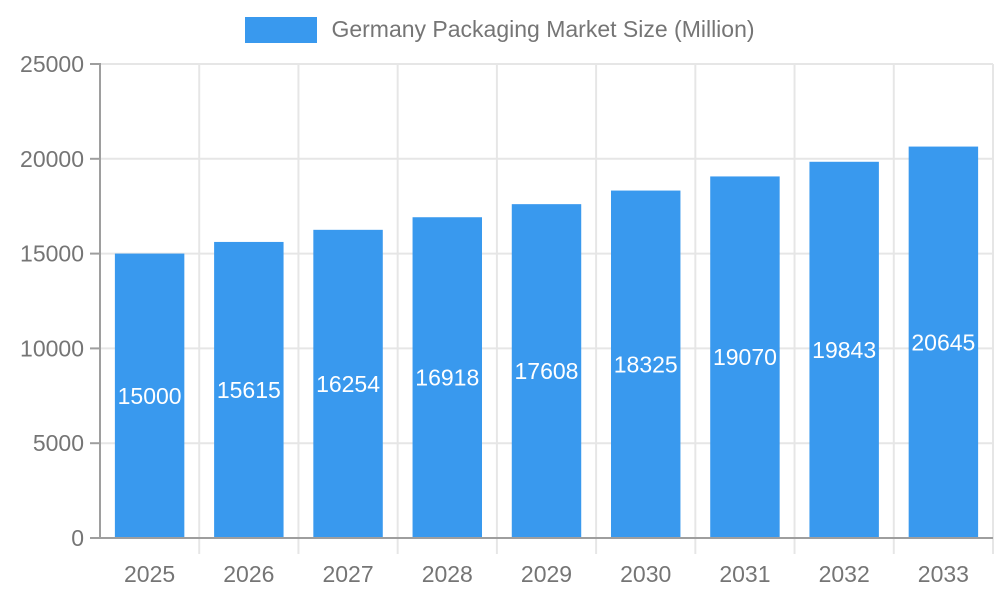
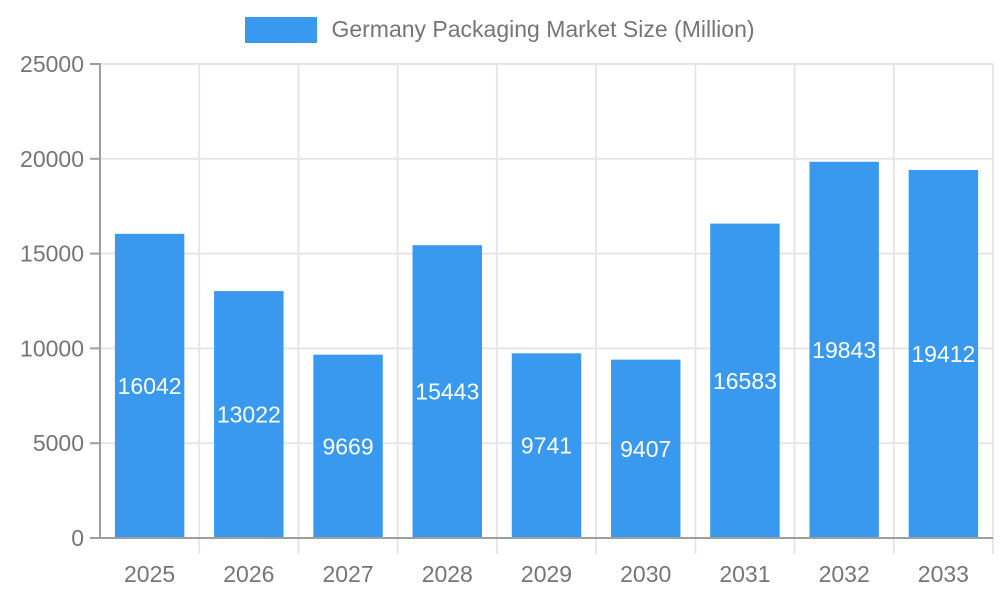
2025: 15000 -> 16042
2026: 15615 -> 13022
2027: 16254 -> 9669
2028: 16918 -> 15443
2029: 17608 -> 9741
2030: 18325 -> 9407
2031: 19070 -> 16583
2033: 20645 -> 19412
